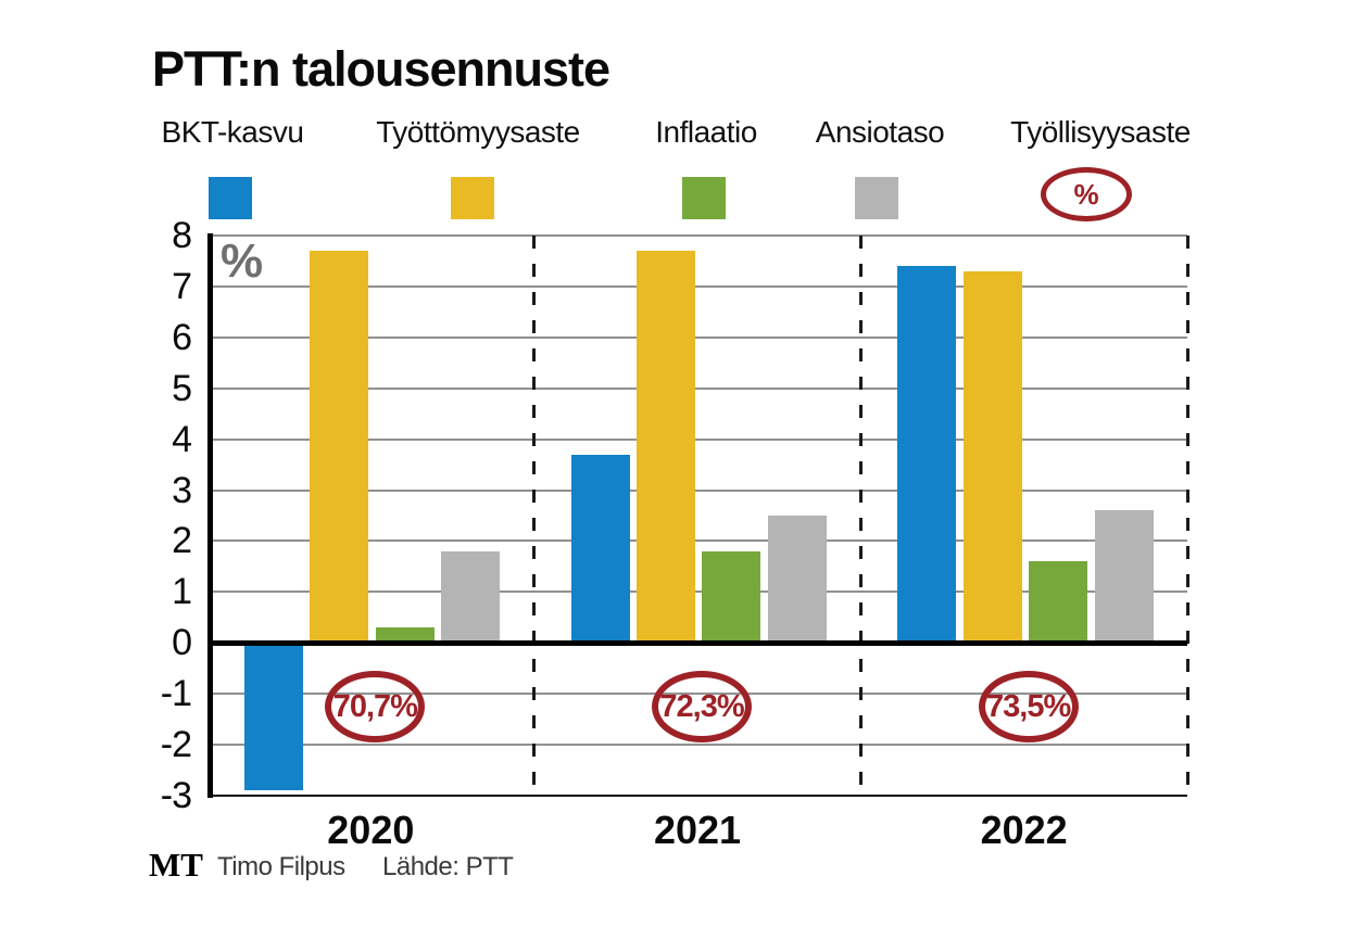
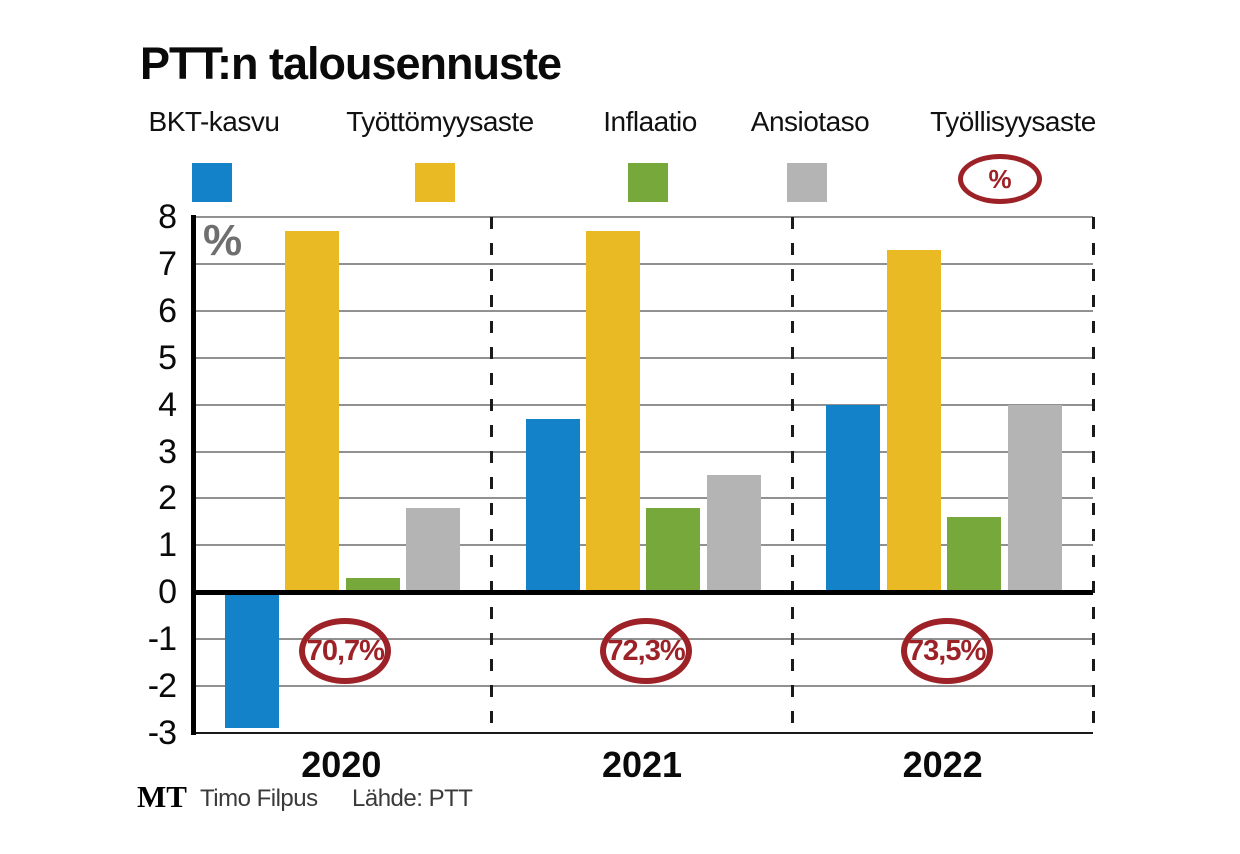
BKT-kasvu/2022: 7.4 -> 4.0
Ansiotaso/2022: 2.6 -> 4.0
